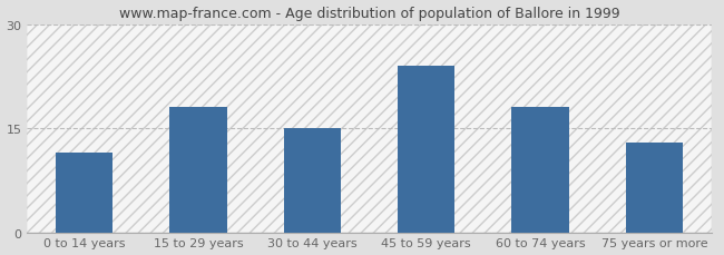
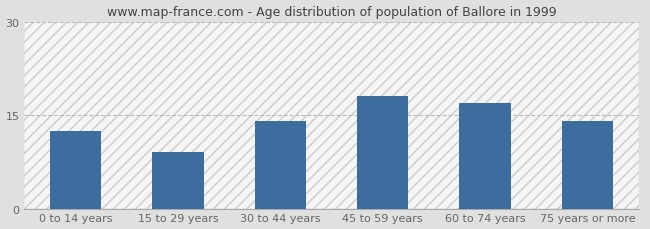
0 to 14 years: 11.4 -> 12.5
15 to 29 years: 18.0 -> 9.0
30 to 44 years: 15.0 -> 14.0
45 to 59 years: 24.0 -> 18.0
60 to 74 years: 18.0 -> 17.0
75 years or more: 13.0 -> 14.0
